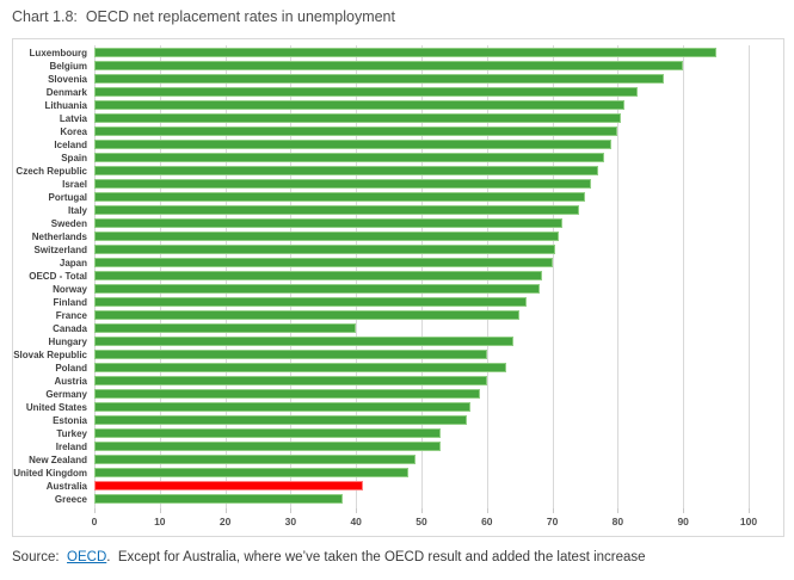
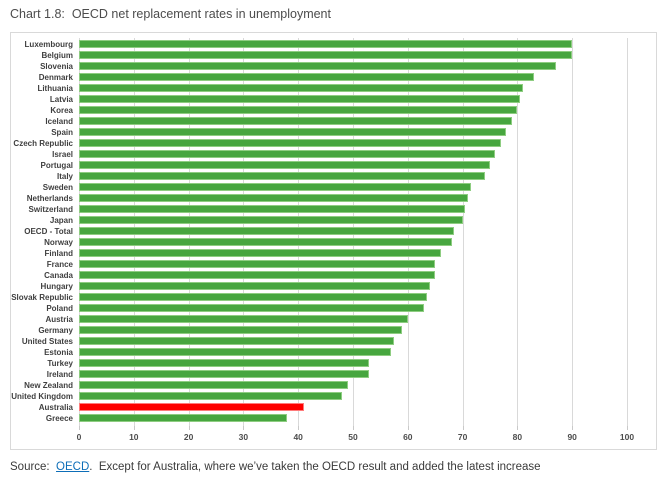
Luxembourg: 95 -> 90
Canada: 40 -> 65
Slovak Republic: 60 -> 64
